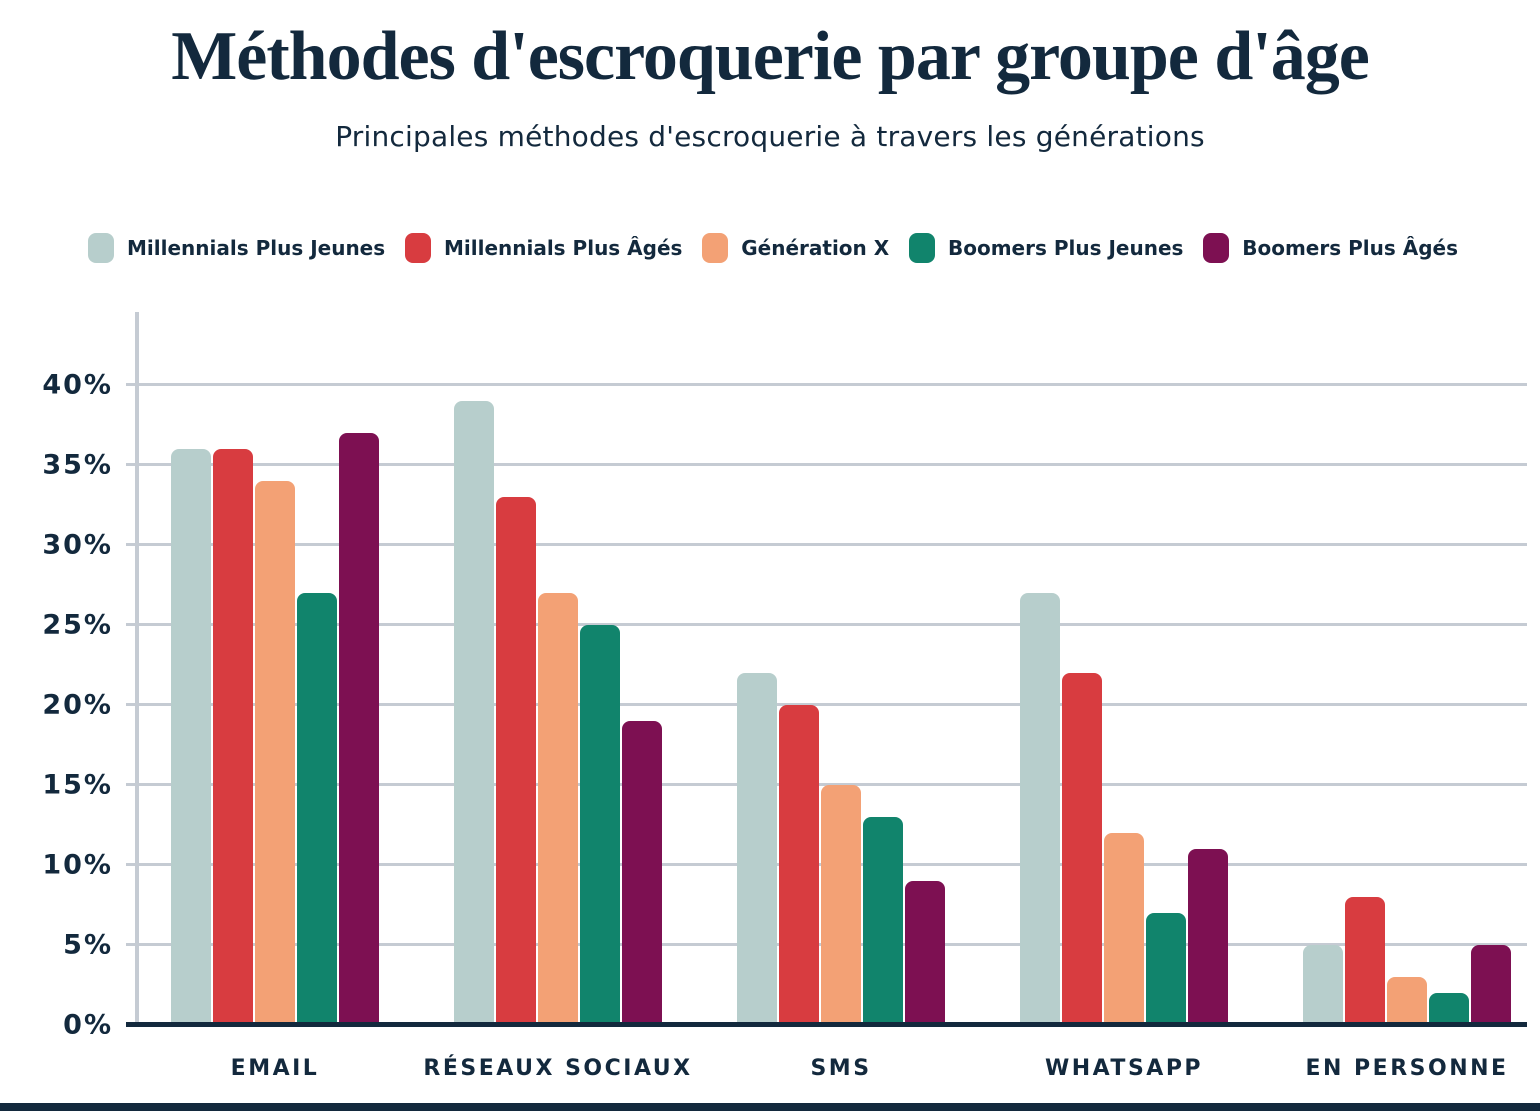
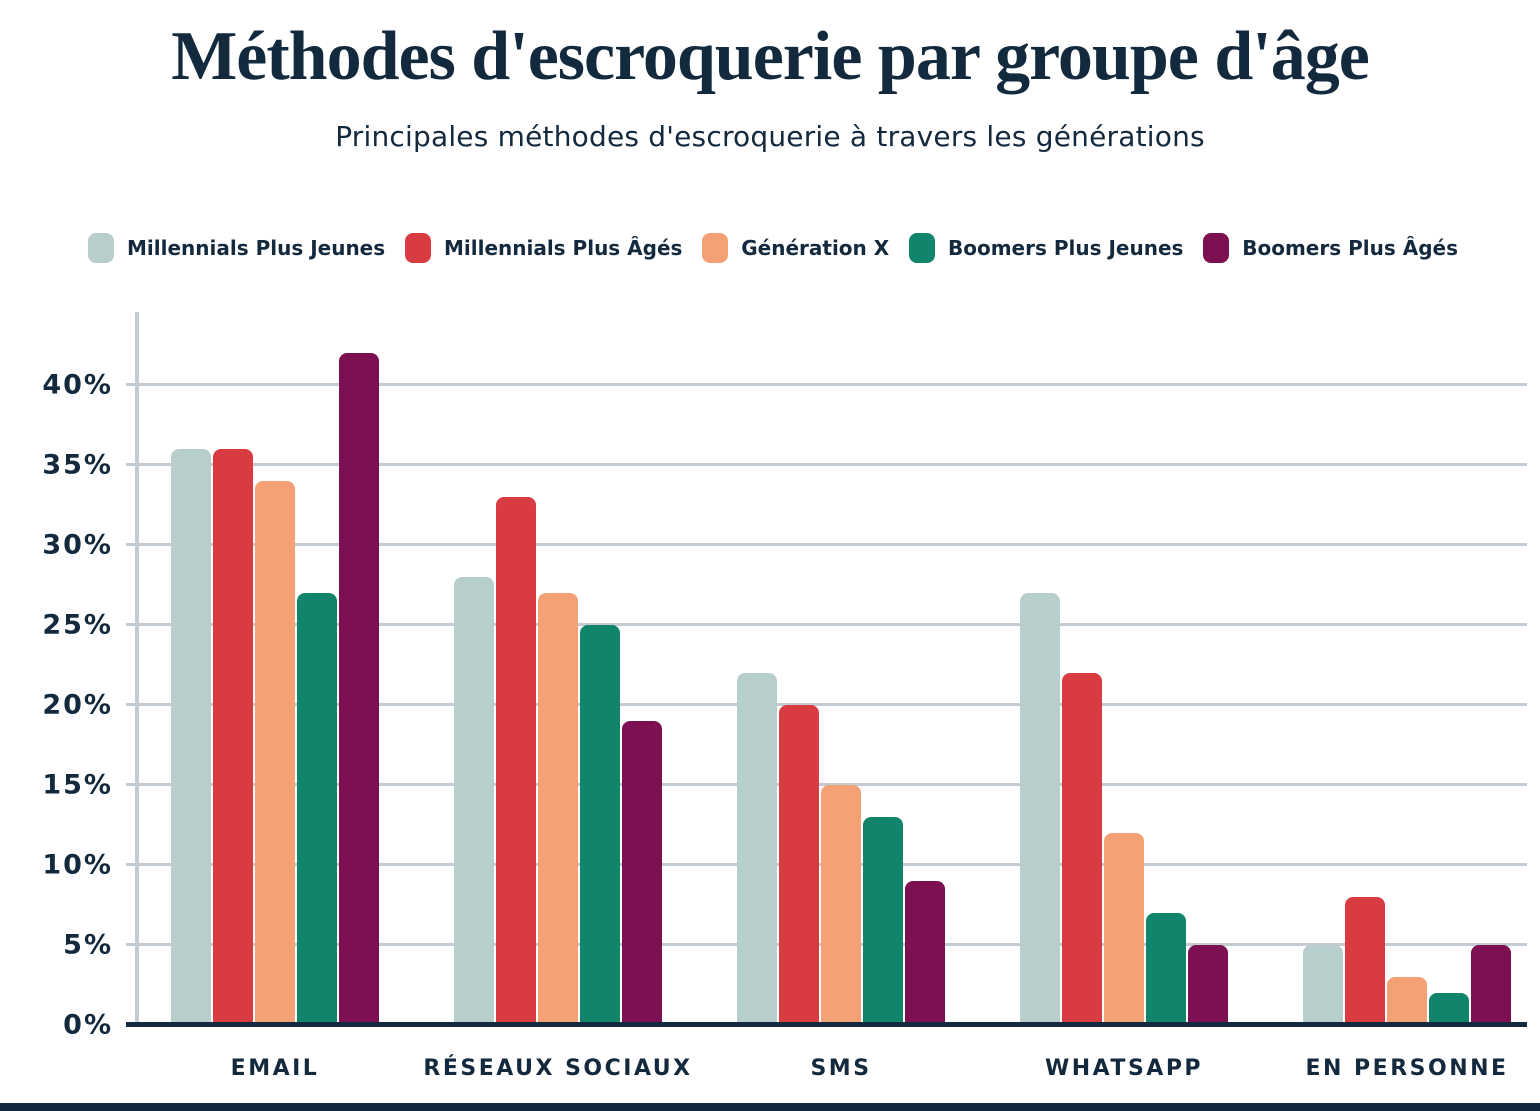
Boomers Plus Âgés/EMAIL: 37% -> 42%
Millennials Plus Jeunes/RÉSEAUX SOCIAUX: 39% -> 28%
Boomers Plus Âgés/WHATSAPP: 11% -> 5%
